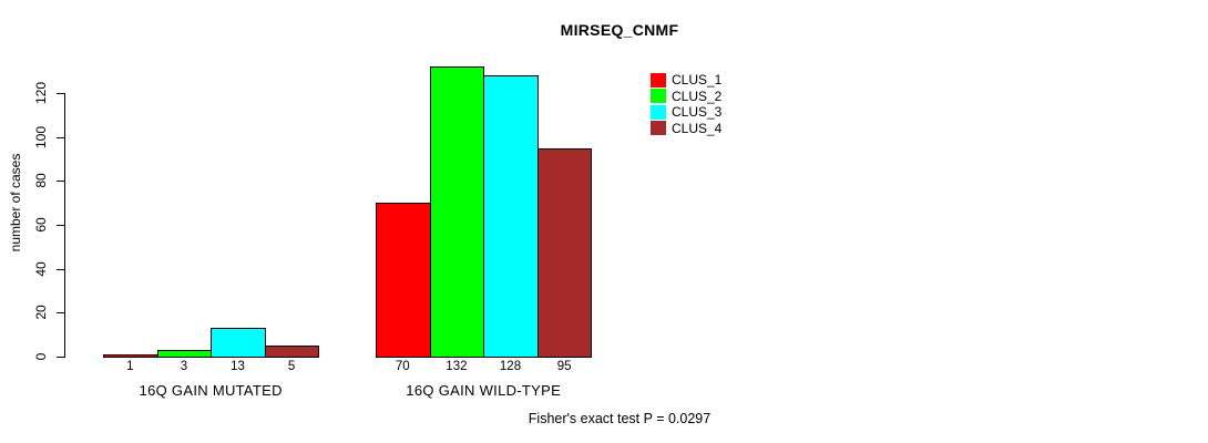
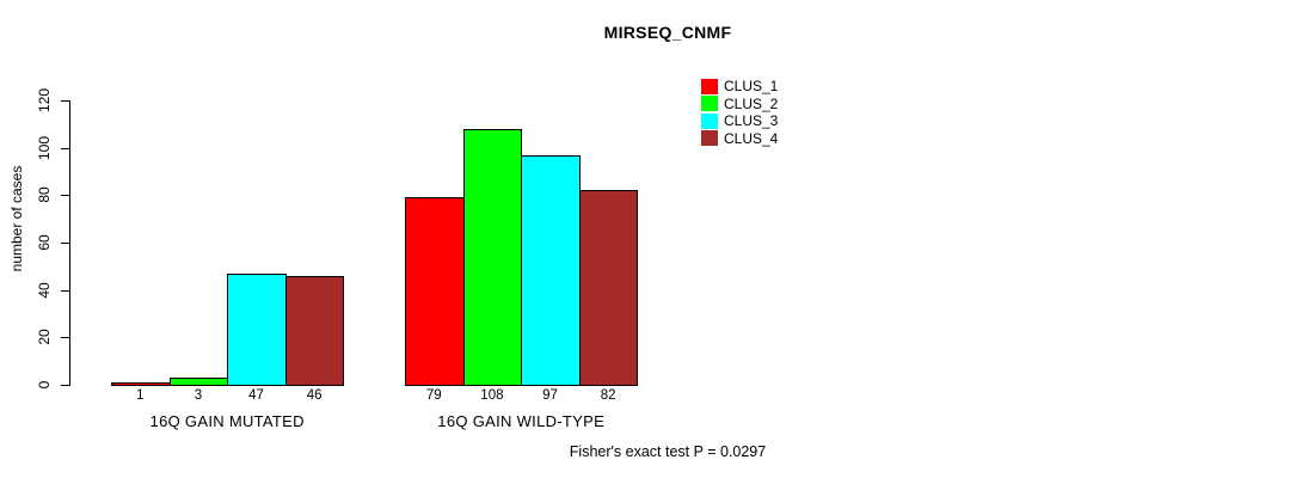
CLUS_3/16Q GAIN MUTATED: 13 -> 47
CLUS_4/16Q GAIN MUTATED: 5 -> 46
CLUS_1/16Q GAIN WILD-TYPE: 70 -> 79
CLUS_2/16Q GAIN WILD-TYPE: 132 -> 108
CLUS_3/16Q GAIN WILD-TYPE: 128 -> 97
CLUS_4/16Q GAIN WILD-TYPE: 95 -> 82
